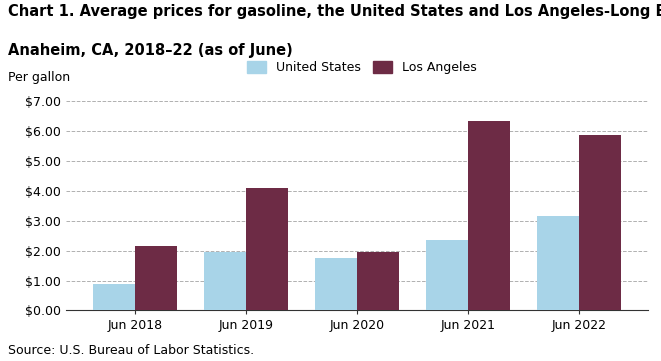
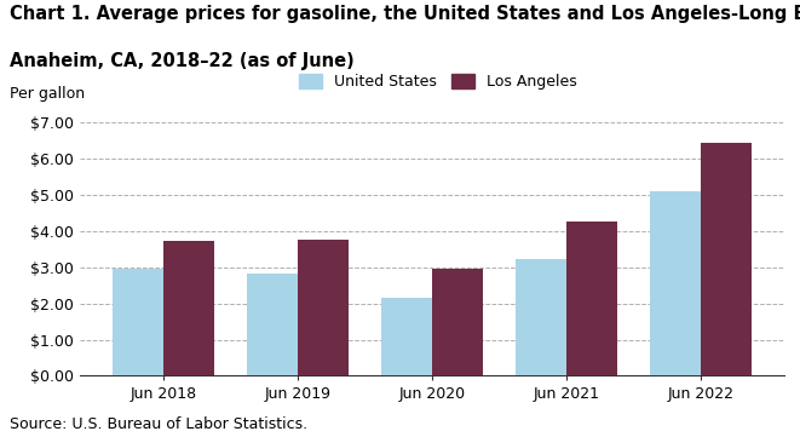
United States/Jun 2018: $0.90 -> $2.95
Los Angeles/Jun 2018: $2.15 -> $3.72
United States/Jun 2019: $1.95 -> $2.82
Los Angeles/Jun 2019: $4.10 -> $3.76
United States/Jun 2020: $1.75 -> $2.17
Los Angeles/Jun 2020: $1.95 -> $2.97
United States/Jun 2021: $2.35 -> $3.22
Los Angeles/Jun 2021: $6.35 -> $4.25
United States/Jun 2022: $3.15 -> $5.10
Los Angeles/Jun 2022: $5.85 -> $6.42
